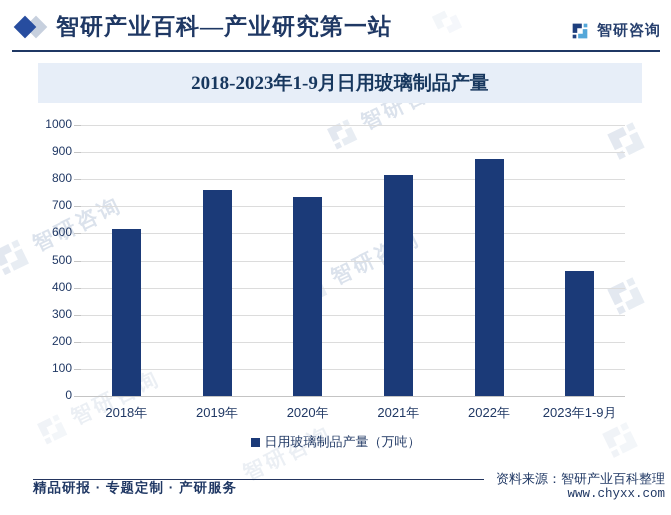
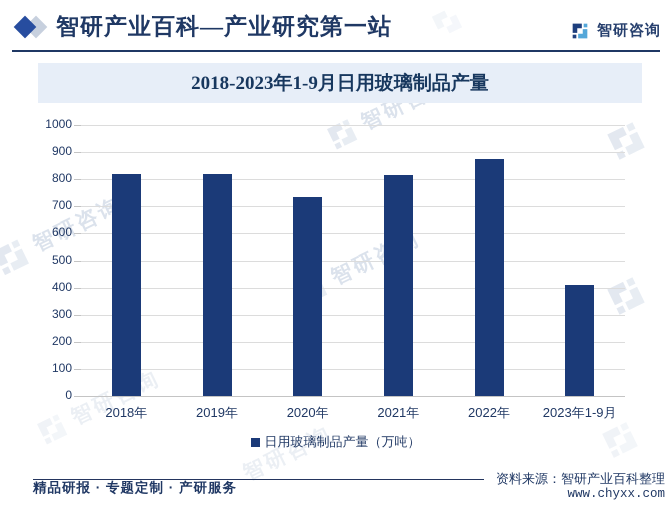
2018年: 620 -> 820
2019年: 760 -> 820
2023年1-9月: 460 -> 410
